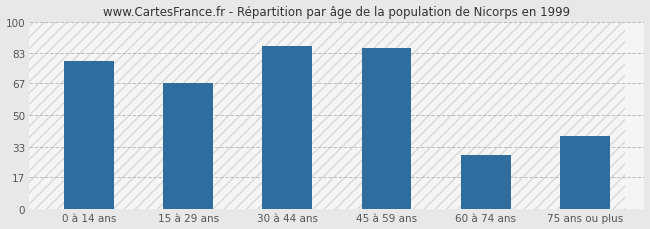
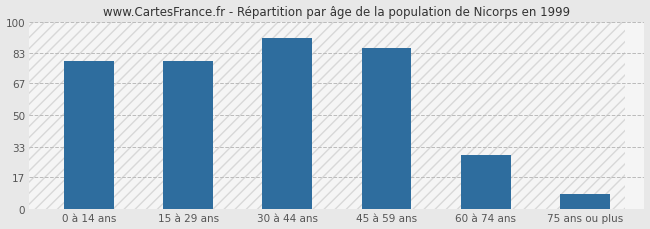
15 à 29 ans: 67 -> 79
30 à 44 ans: 87 -> 91
75 ans ou plus: 39 -> 8
